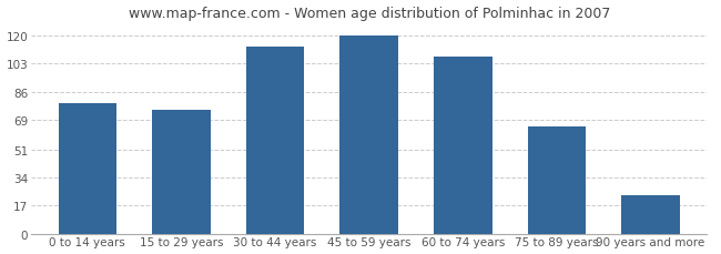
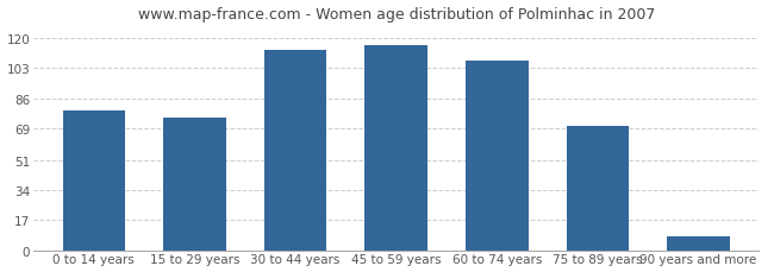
45 to 59 years: 120 -> 116
75 to 89 years: 65 -> 70
90 years and more: 23 -> 8
